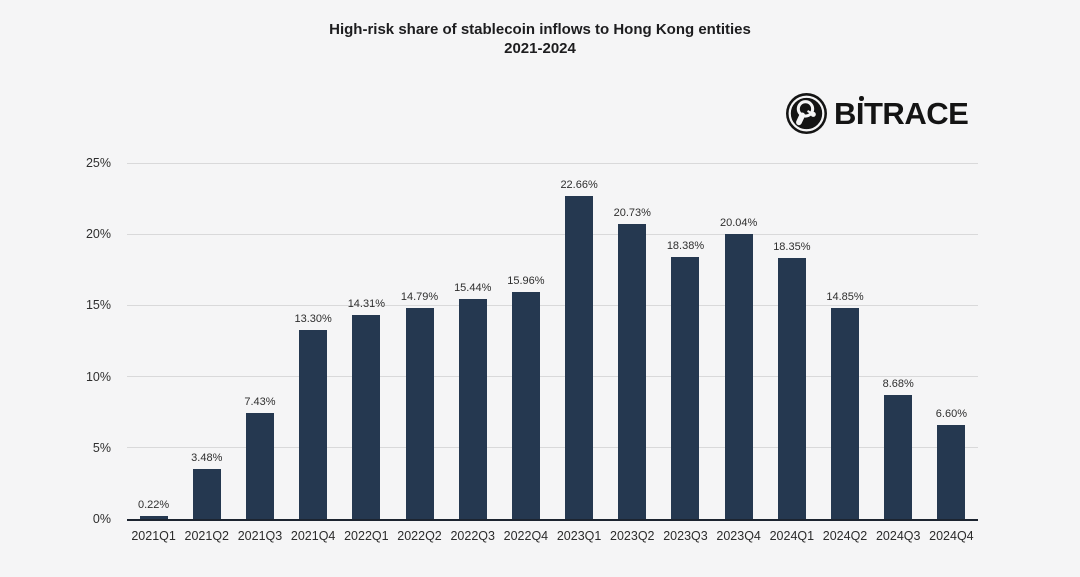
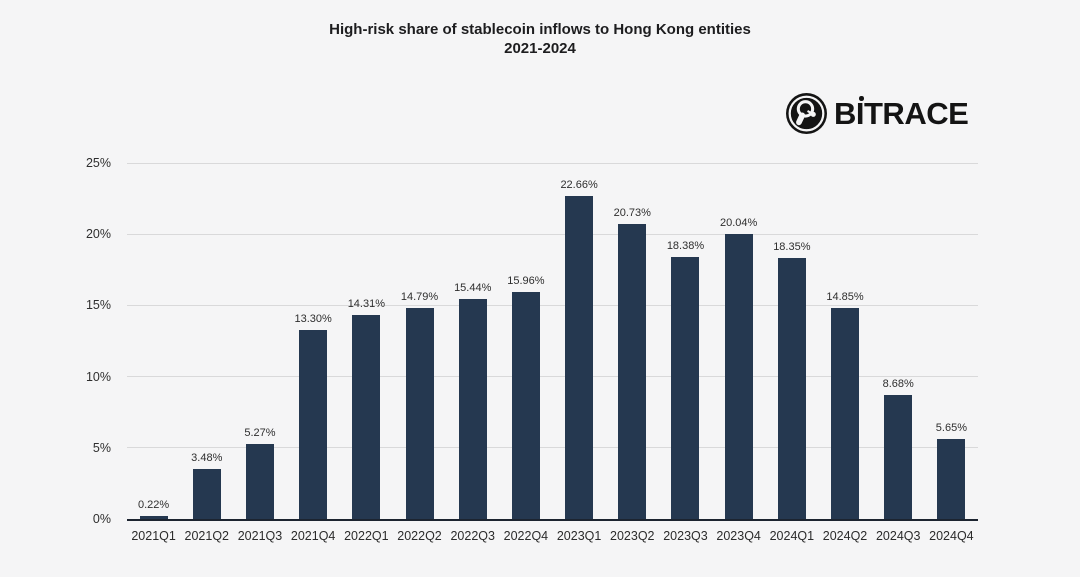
2021Q3: 7.43% -> 5.27%
2024Q4: 6.60% -> 5.65%
